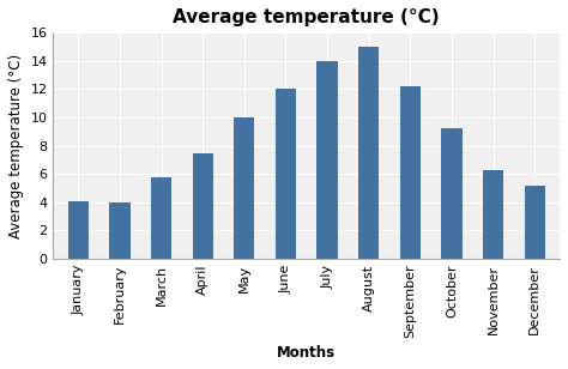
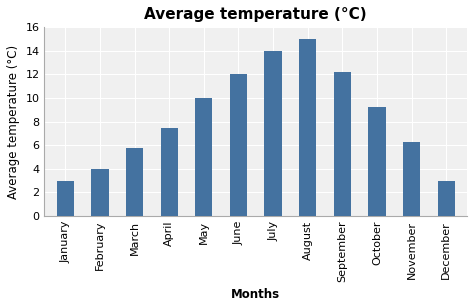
January: 4.1 -> 3.0
December: 5.2 -> 3.0
